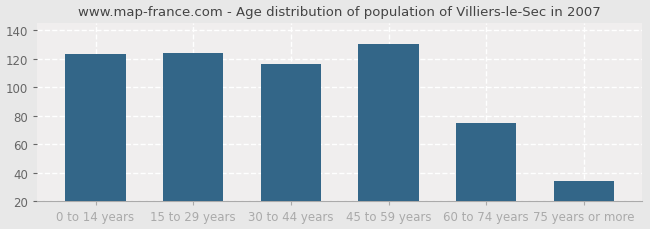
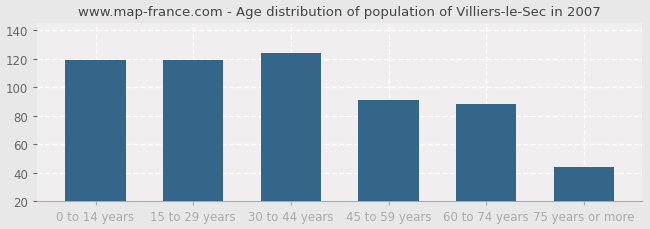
0 to 14 years: 123 -> 119
15 to 29 years: 124 -> 119
30 to 44 years: 116 -> 124
45 to 59 years: 130 -> 91
60 to 74 years: 75 -> 88
75 years or more: 34 -> 44
